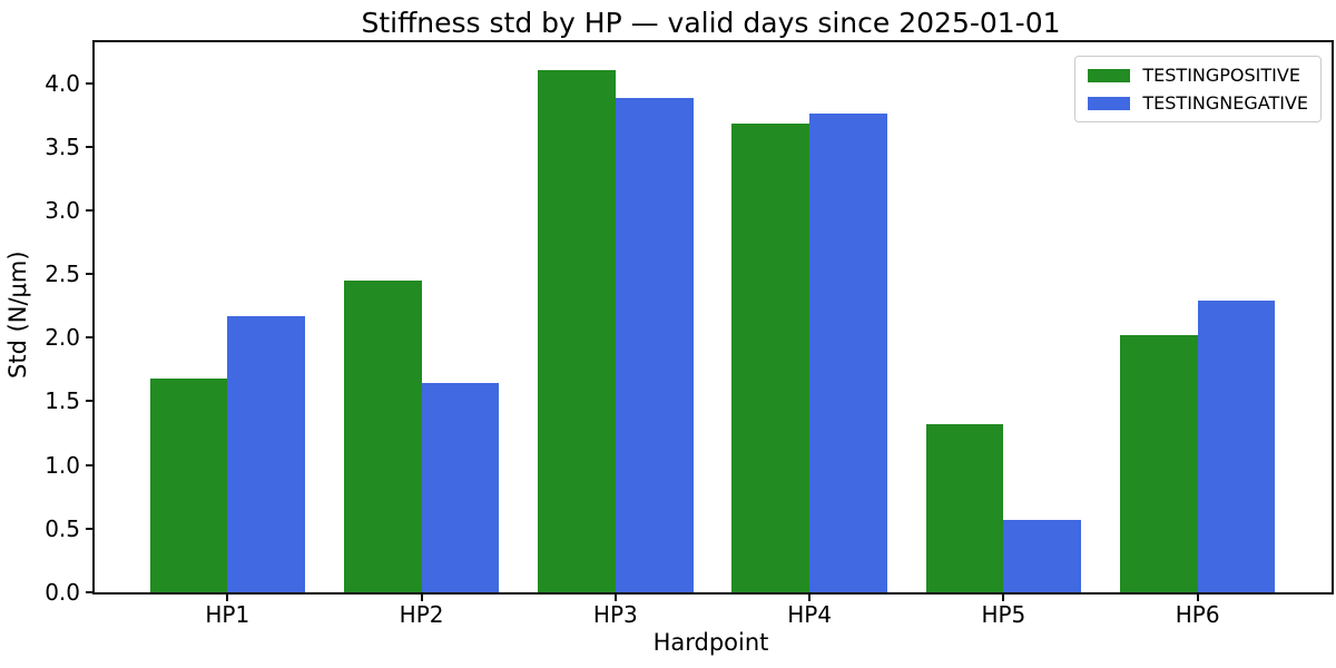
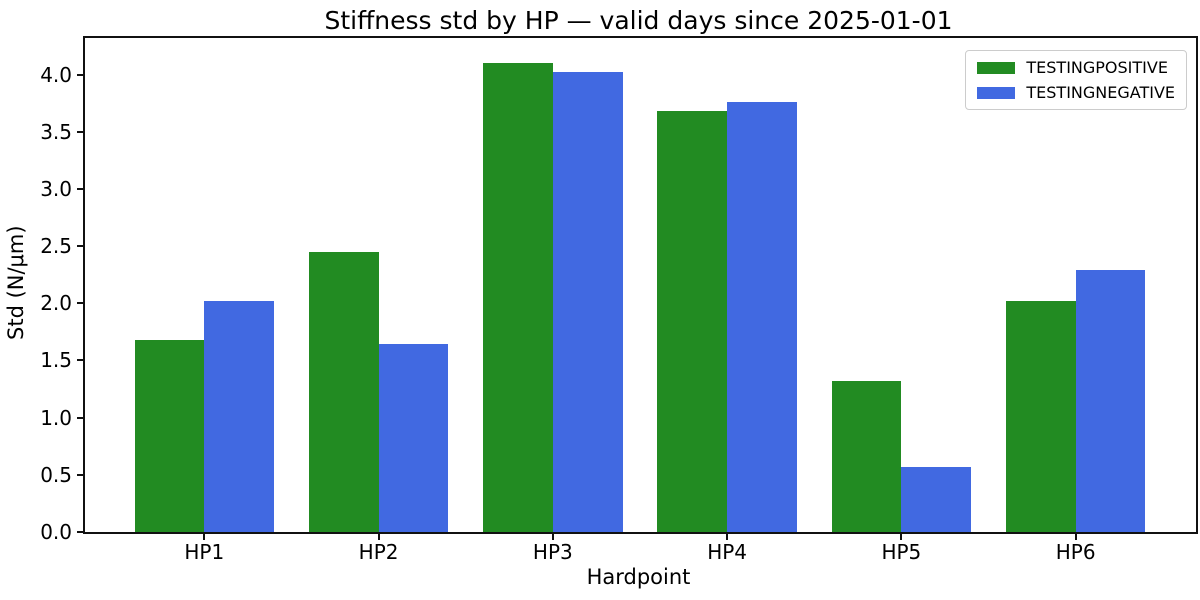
TESTINGNEGATIVE/HP1: 2.17 -> 2.02
TESTINGNEGATIVE/HP3: 3.88 -> 4.02
